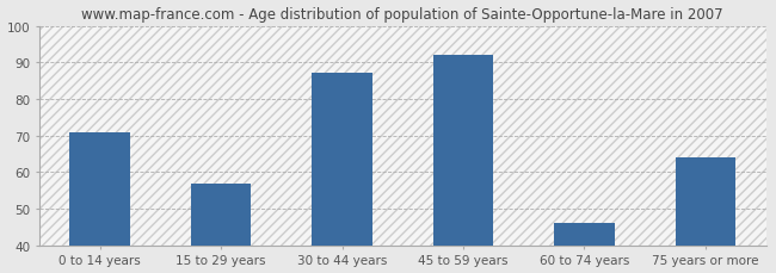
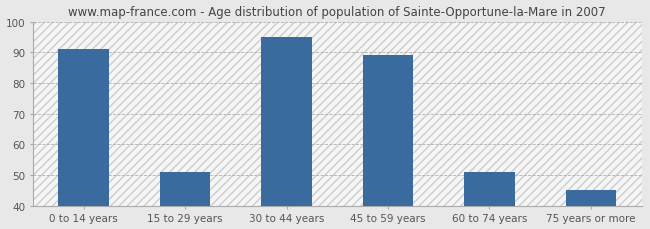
0 to 14 years: 71 -> 91
15 to 29 years: 57 -> 51
30 to 44 years: 87 -> 95
45 to 59 years: 92 -> 89
60 to 74 years: 46 -> 51
75 years or more: 64 -> 45
